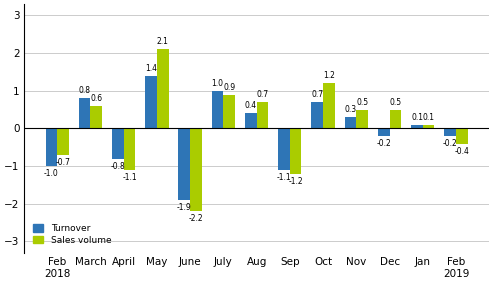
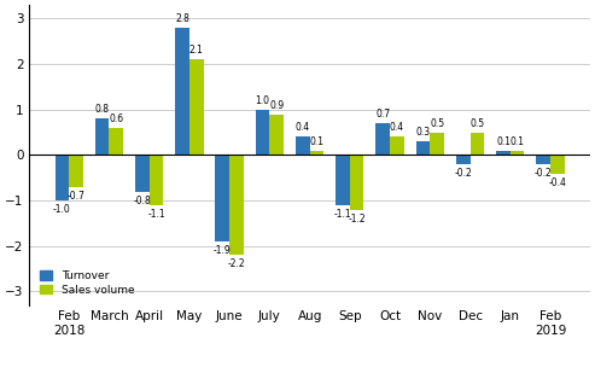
Turnover/May: 1.4 -> 2.8
Sales volume/Aug: 0.7 -> 0.1
Sales volume/Oct: 1.2 -> 0.4
